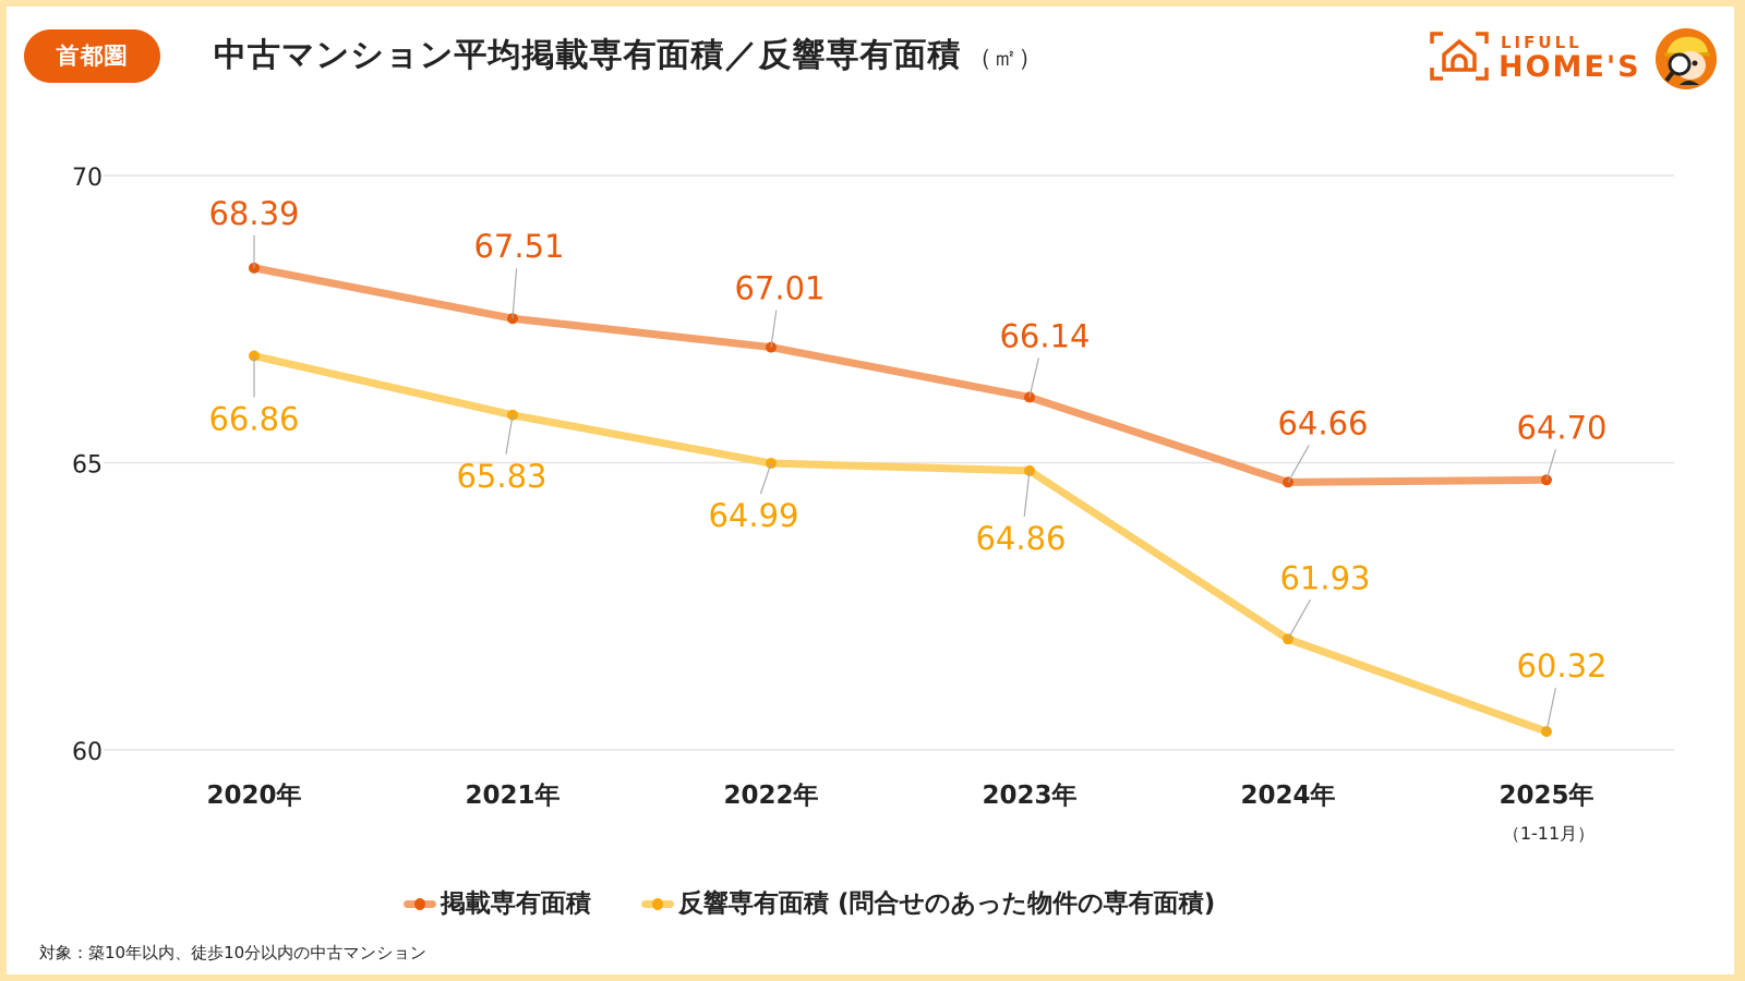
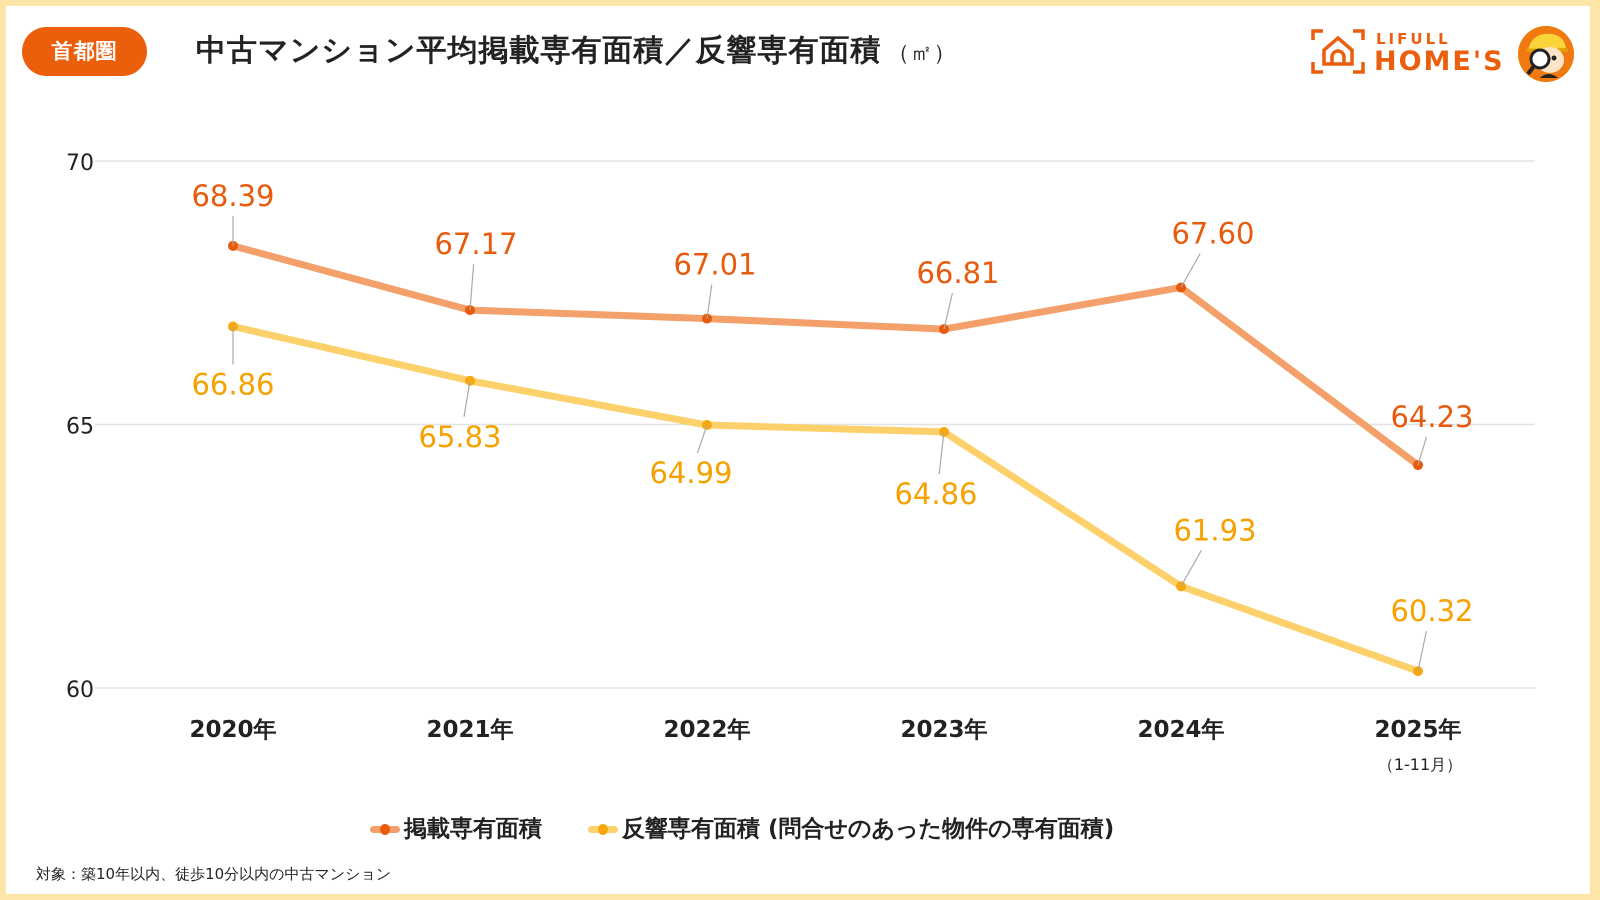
掲載専有面積/2021年: 67.51 -> 67.17
掲載専有面積/2023年: 66.14 -> 66.81
掲載専有面積/2024年: 64.66 -> 67.60
掲載専有面積/2025年: 64.70 -> 64.23
